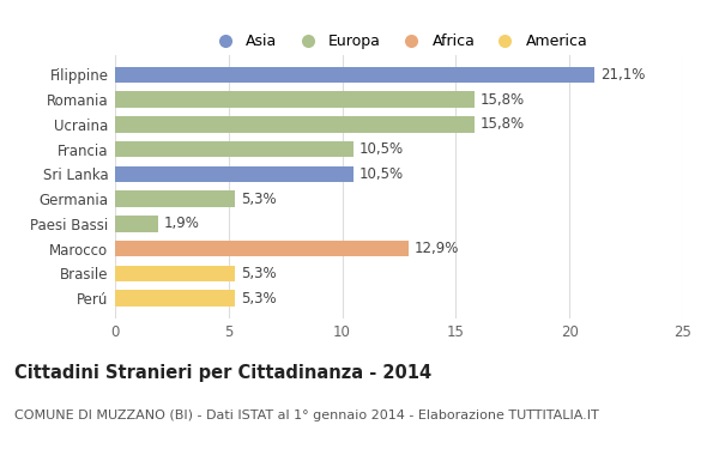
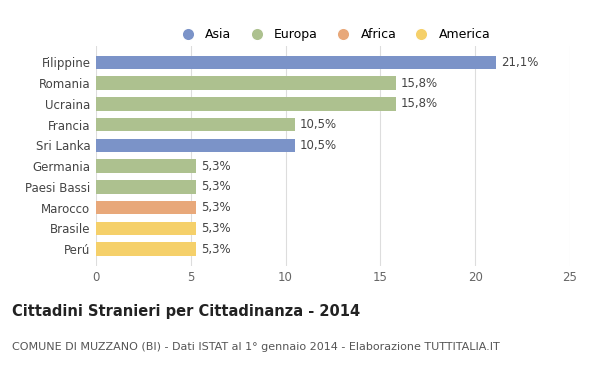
Paesi Bassi: 1,9% -> 5,3%
Marocco: 12,9% -> 5,3%
